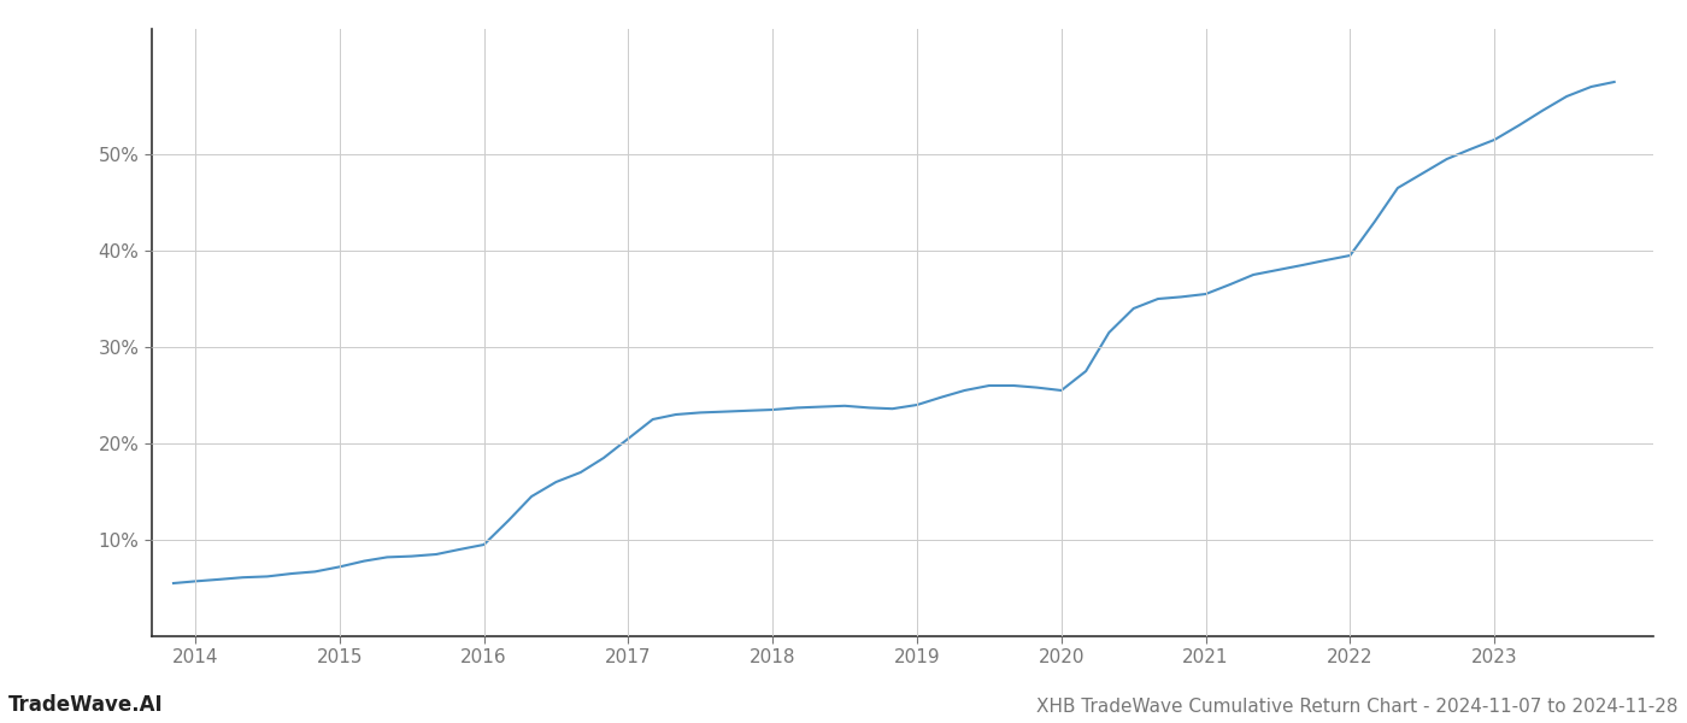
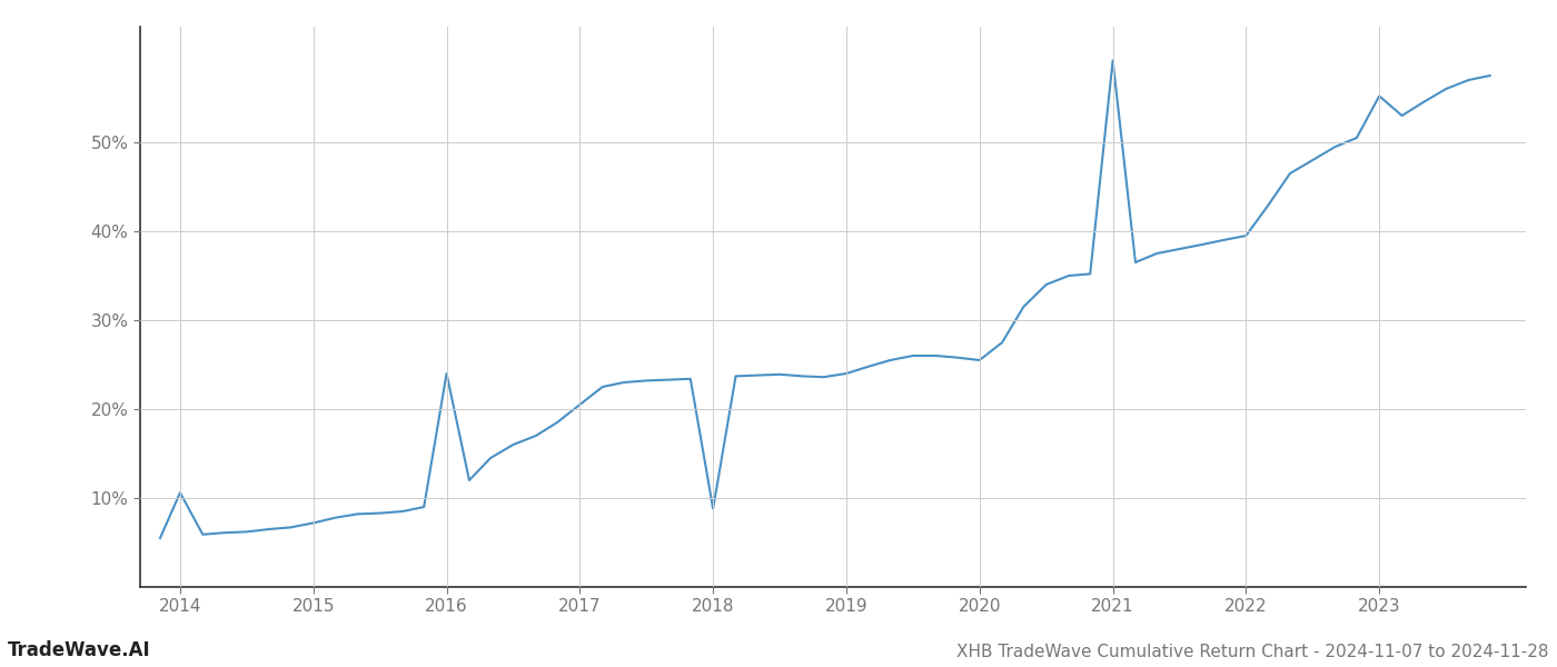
2014: 5.7% -> 10.6%
2016: 9.5% -> 24.0%
2018: 23.5% -> 8.8%
2021: 35.5% -> 59.2%
2023: 51.5% -> 55.2%
